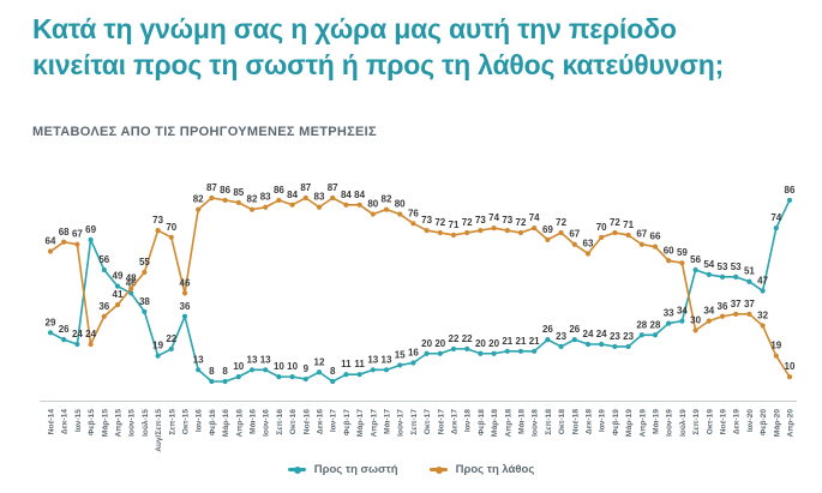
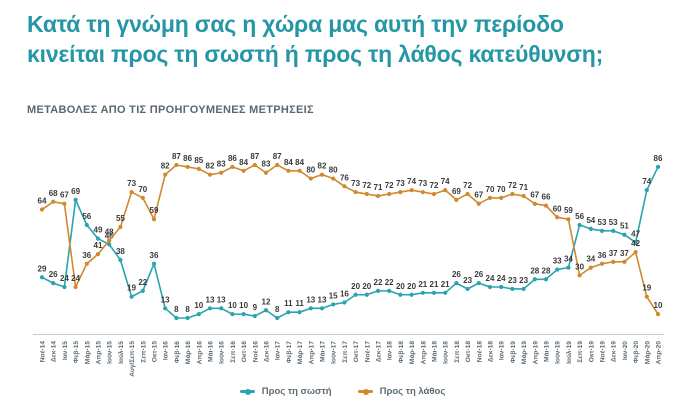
Προς τη λάθος/Οκτ-15: 46 -> 59
Προς τη λάθος/Δεκ-18: 63 -> 70
Προς τη λάθος/Φεβ-20: 32 -> 42
